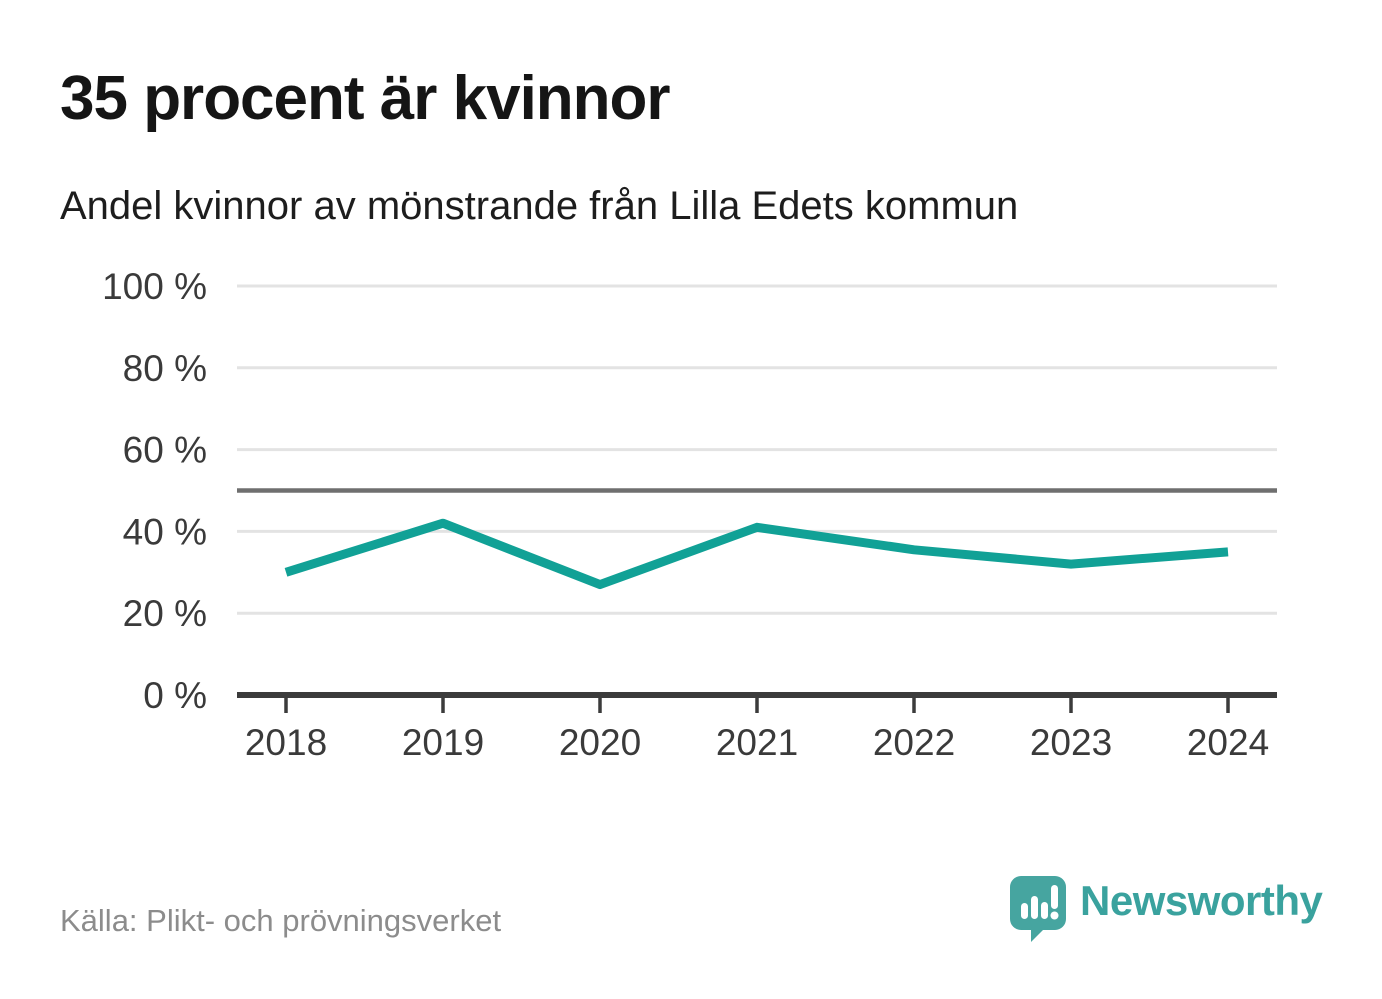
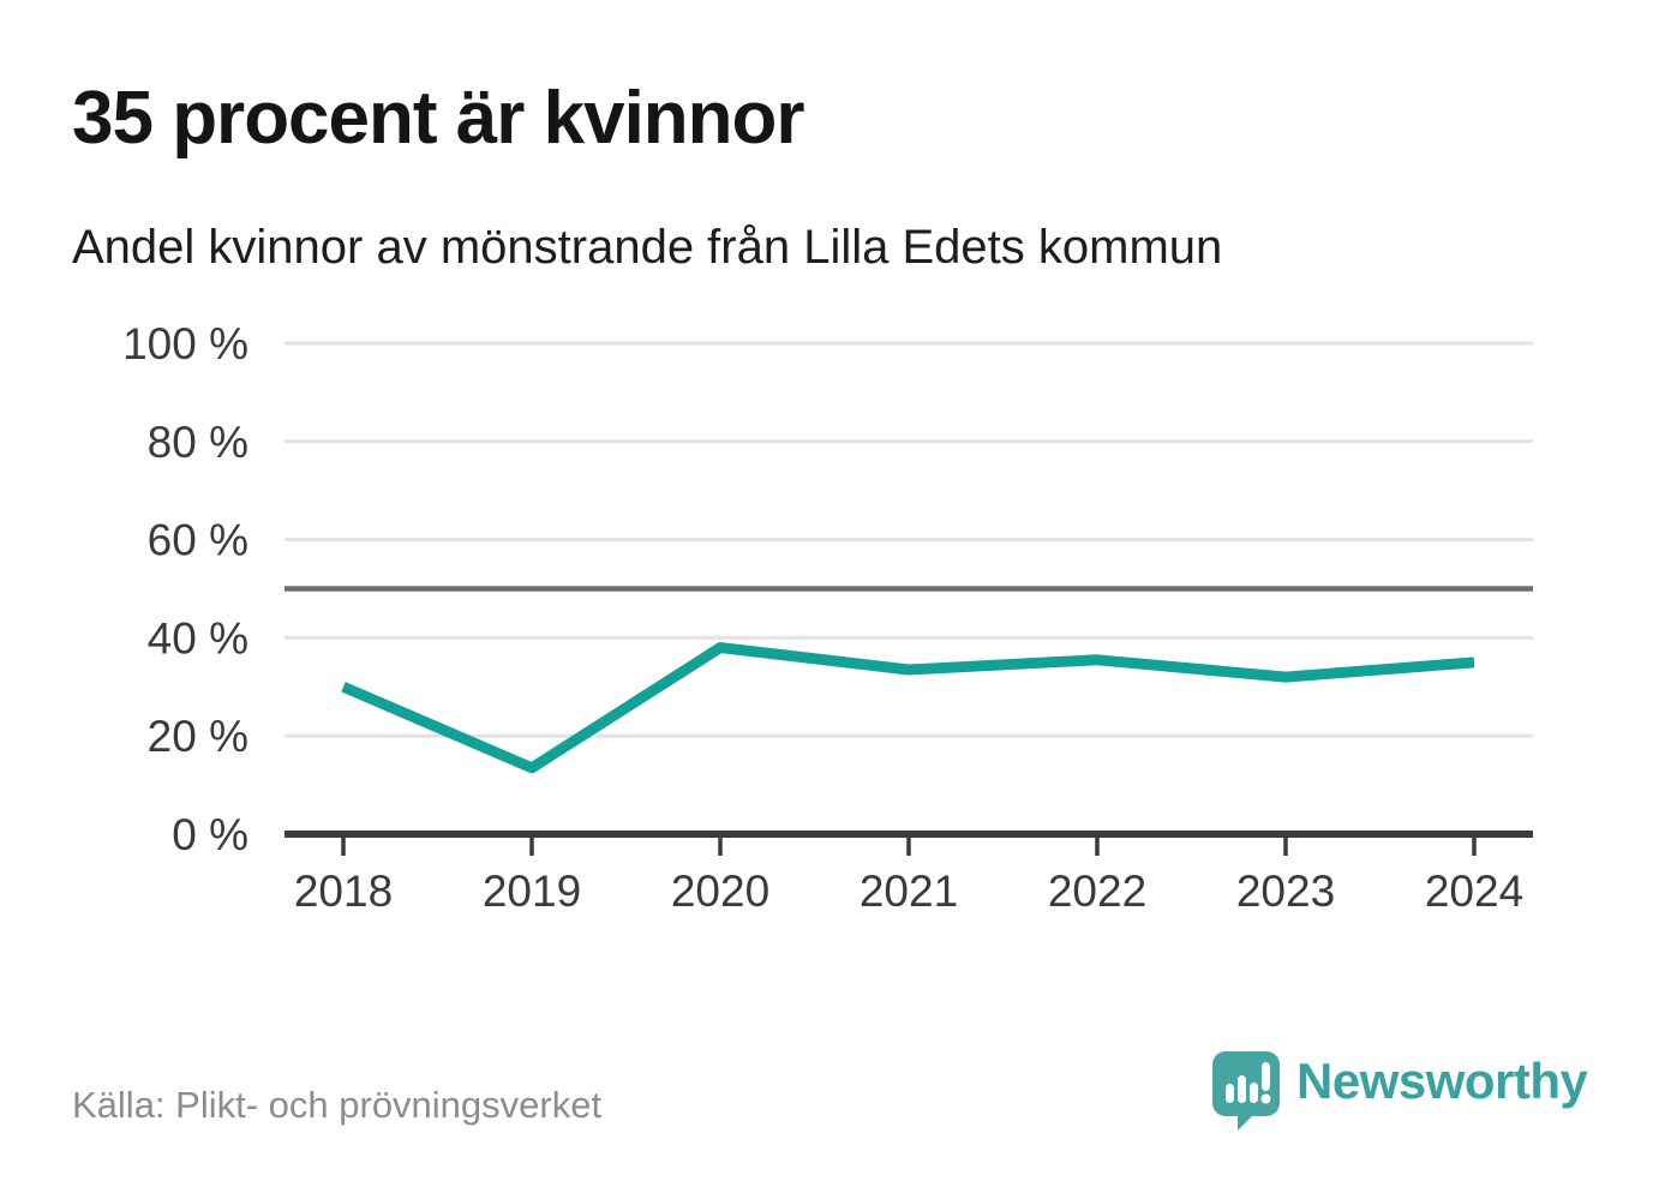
2019: 42% -> 14%
2020: 27% -> 38%
2021: 41% -> 34%
